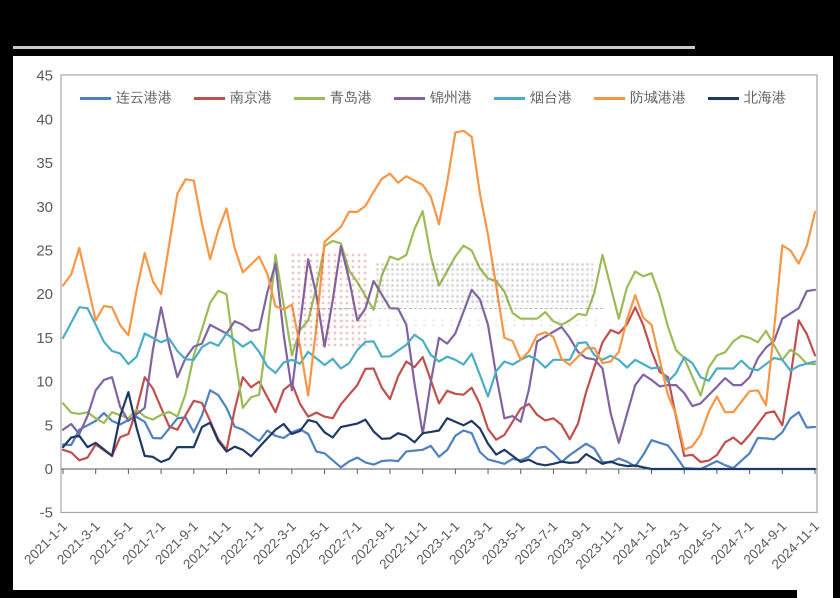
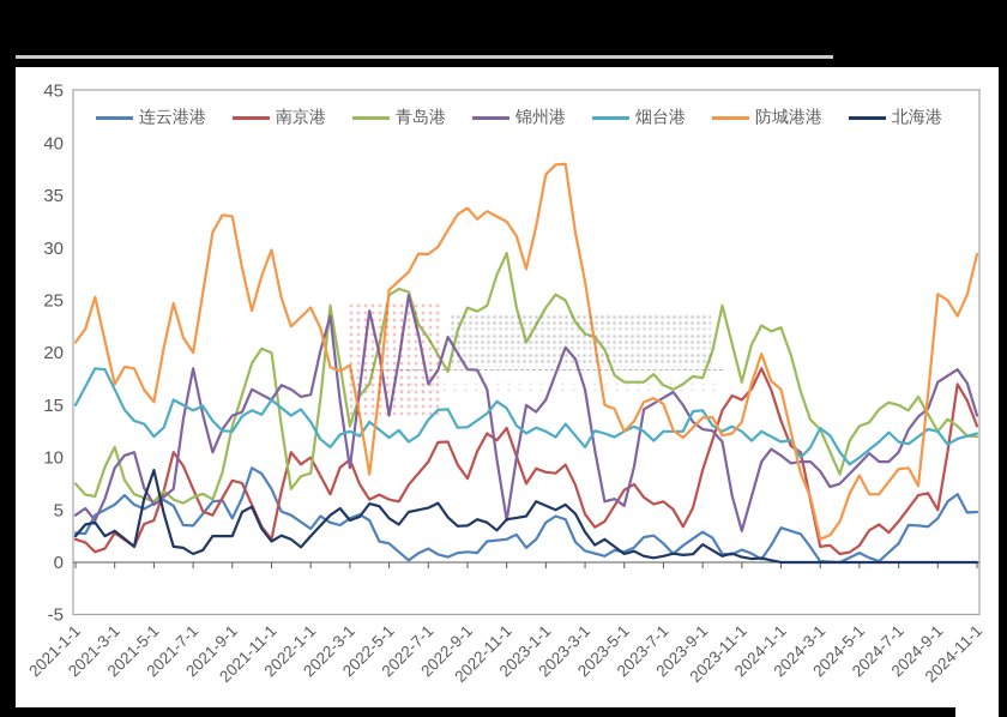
青岛港/2021-3-1: 6 -> 11
防城港港/2023-1-1: 38 -> 37
烟台港/2023-3-1: 8 -> 11
烟台港/2024-5-1: 12 -> 10
锦州港/2024-11-1: 20 -> 14
